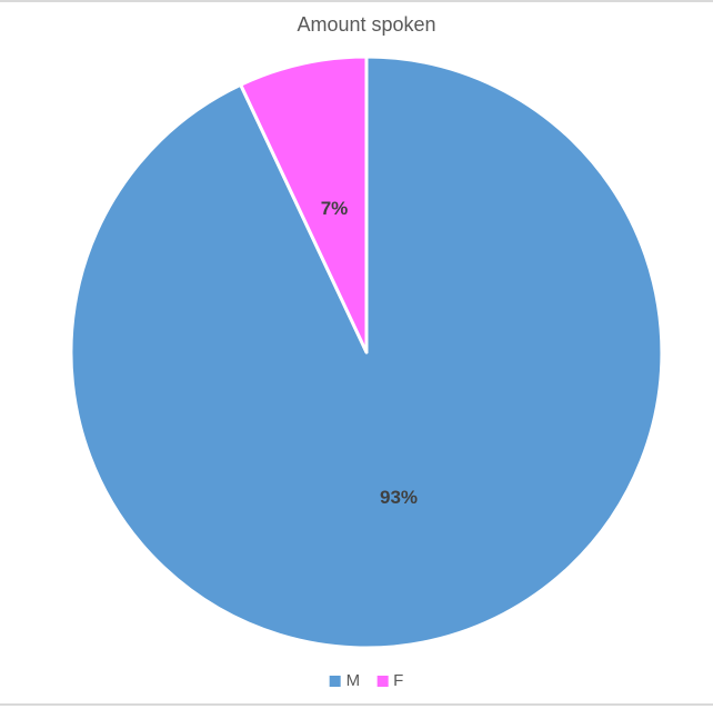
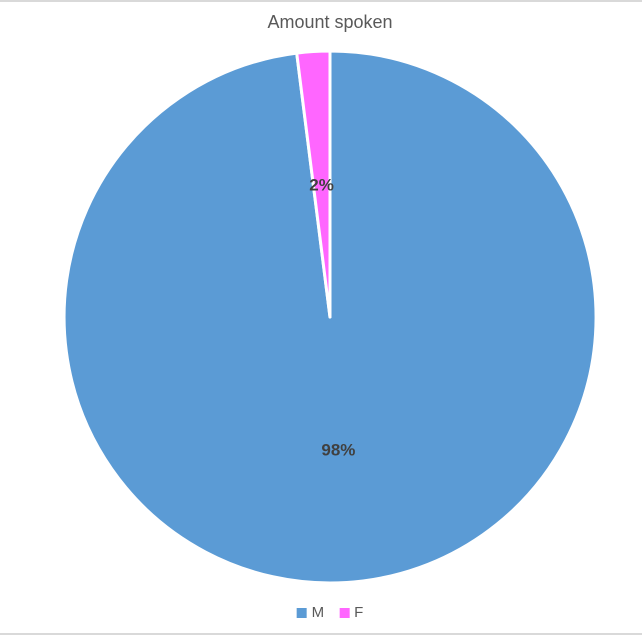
M: 93% -> 98%
F: 7% -> 2%
